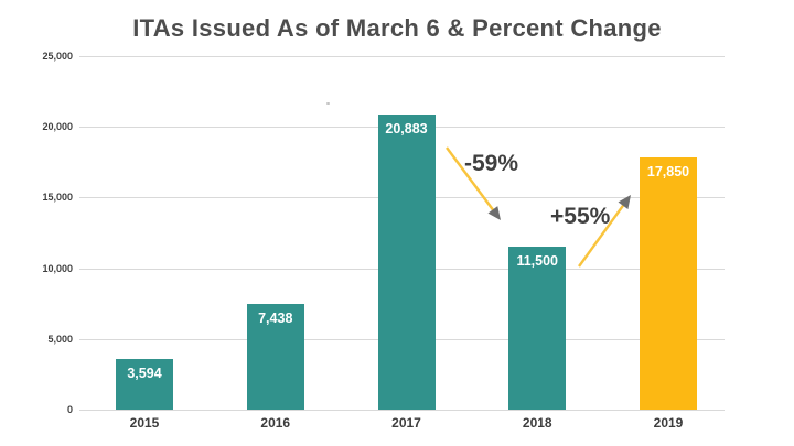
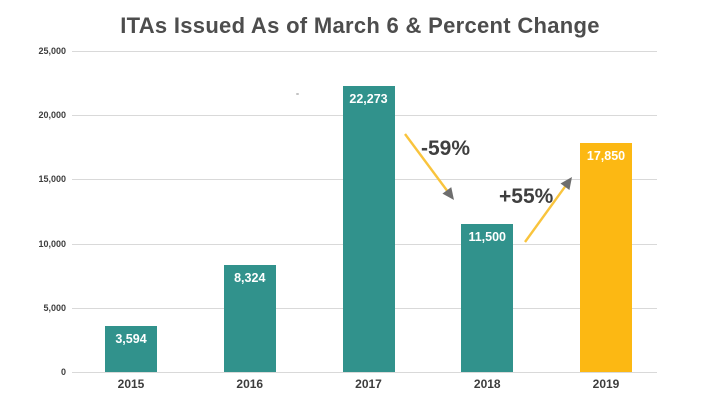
2016: 7,438 -> 8,324
2017: 20,883 -> 22,273
